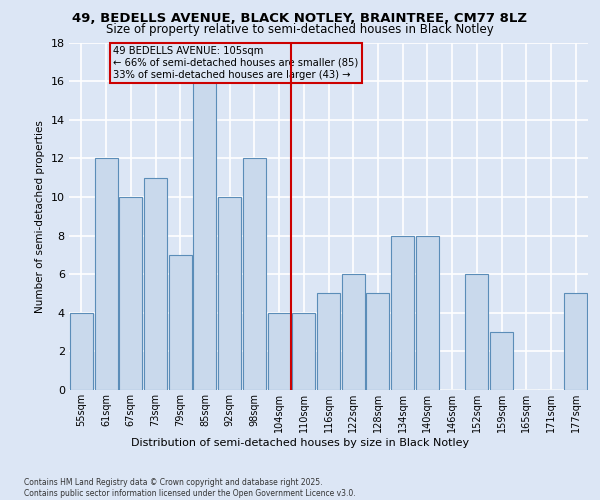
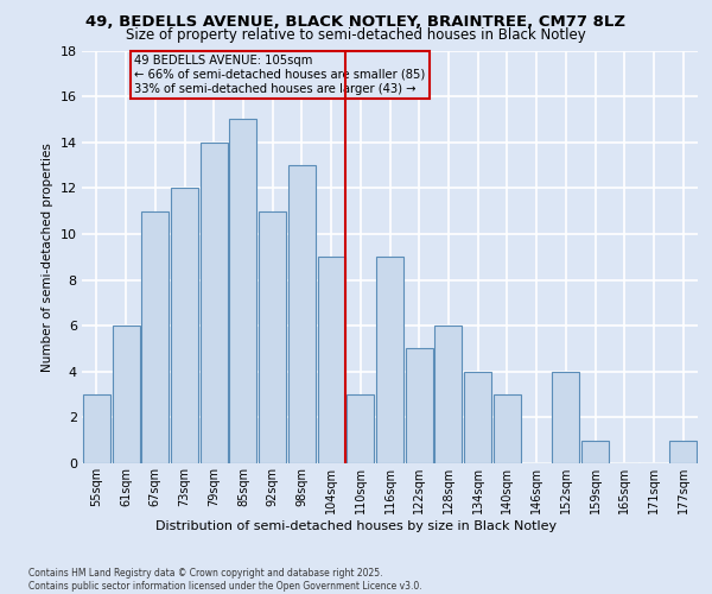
55sqm: 4 -> 3
61sqm: 12 -> 6
67sqm: 10 -> 11
73sqm: 11 -> 12
79sqm: 7 -> 14
85sqm: 16 -> 15
92sqm: 10 -> 11
98sqm: 12 -> 13
104sqm: 4 -> 9
110sqm: 4 -> 3
116sqm: 5 -> 9
122sqm: 6 -> 5
128sqm: 5 -> 6
134sqm: 8 -> 4
140sqm: 8 -> 3
152sqm: 6 -> 4
159sqm: 3 -> 1
177sqm: 5 -> 1
